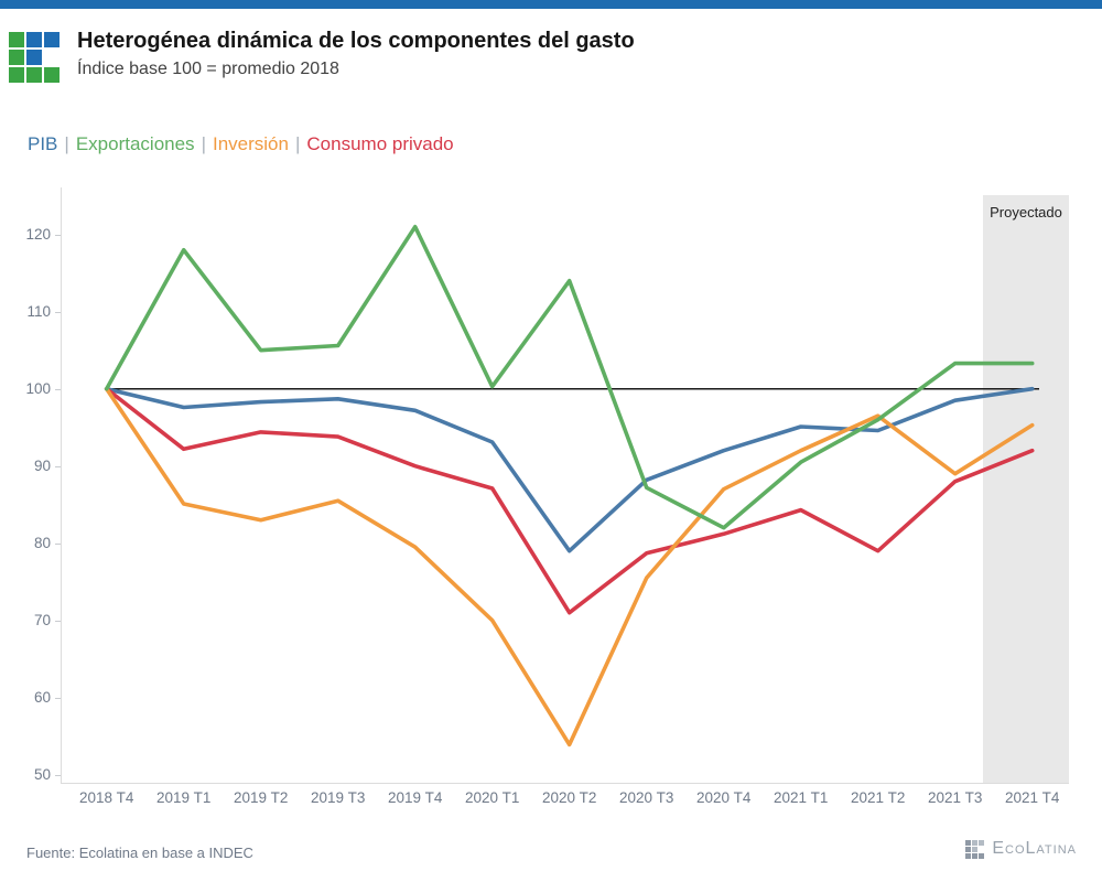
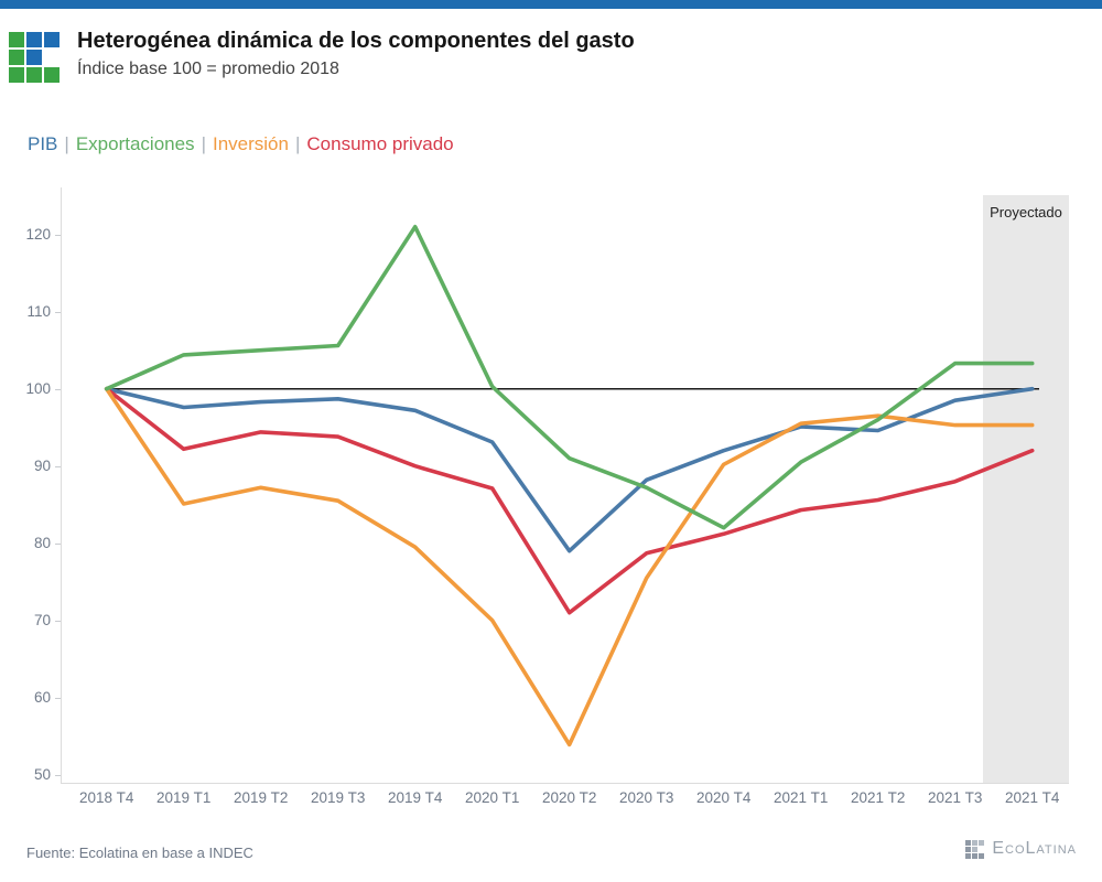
Exportaciones/2019 T1: 118 -> 104
Inversión/2019 T2: 83 -> 87
Exportaciones/2020 T2: 114 -> 91
Inversión/2020 T4: 87 -> 90
Inversión/2021 T1: 92 -> 96
Consumo privado/2021 T2: 79 -> 86
Inversión/2021 T3: 89 -> 95
